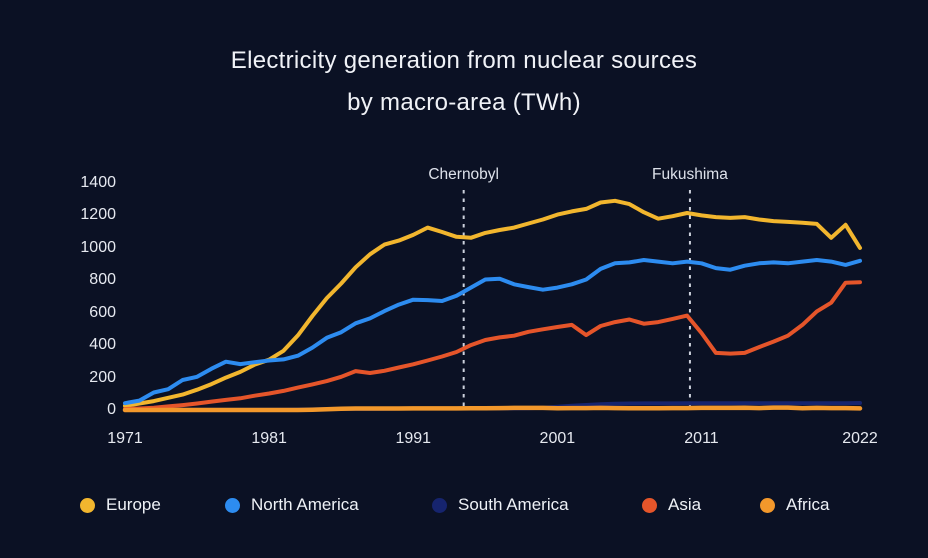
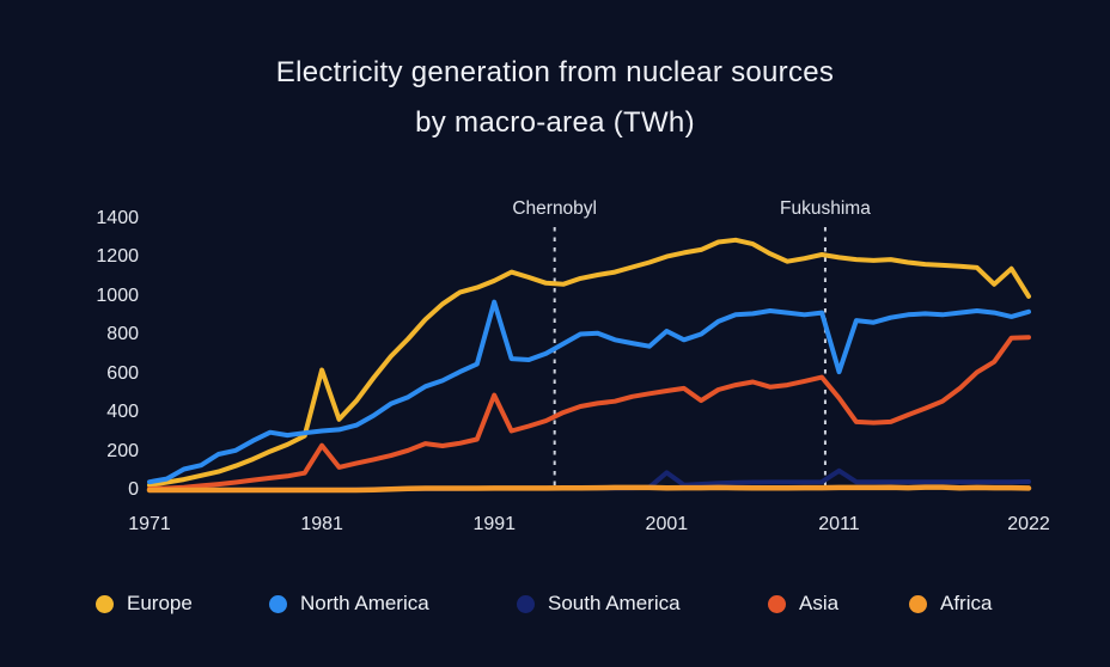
Europe/1981: 310 -> 620
Asia/1981: 100 -> 230
North America/1991: 680 -> 970
Asia/1991: 280 -> 490
North America/2001: 760 -> 820
South America/2001: 20 -> 90
North America/2011: 900 -> 610
South America/2011: 40 -> 100
